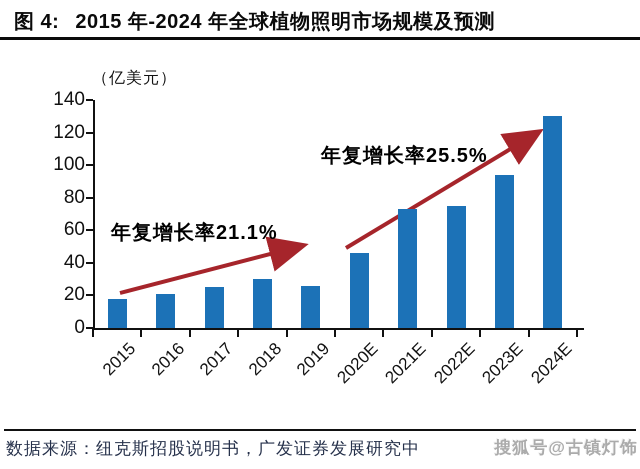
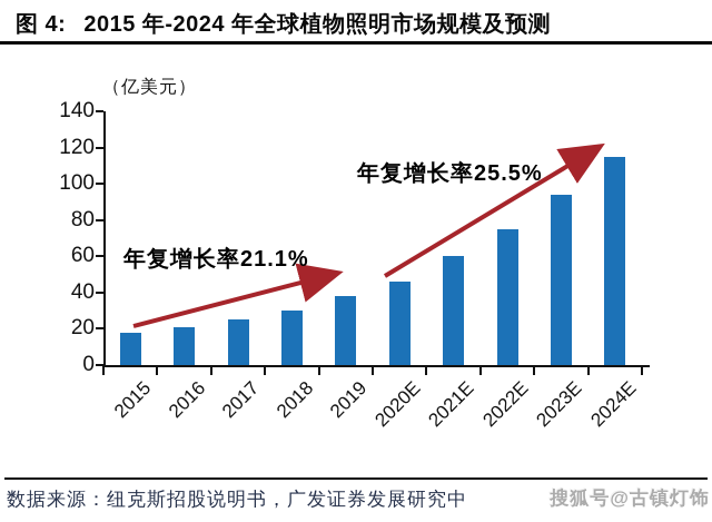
2019: 26 -> 38
2021E: 73 -> 60
2024E: 130 -> 115
